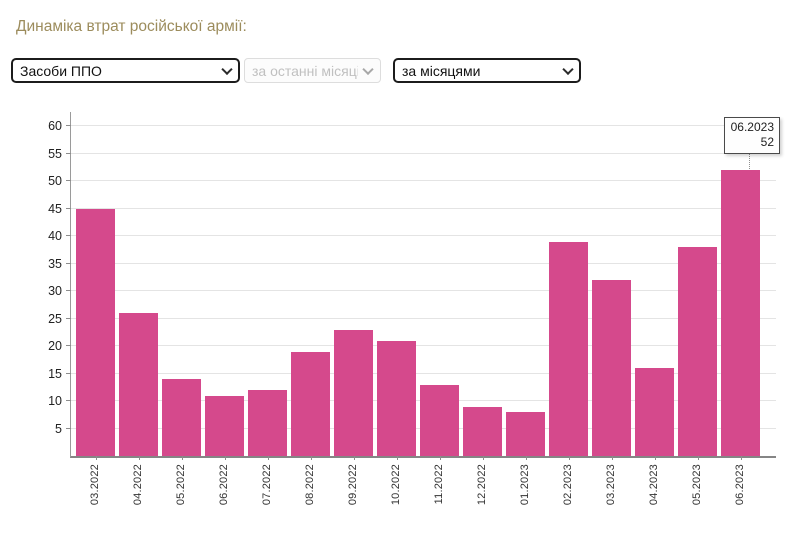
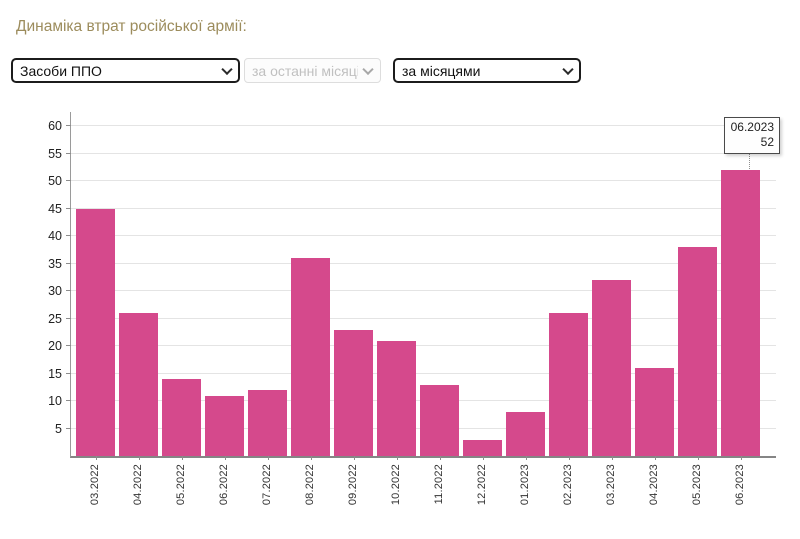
08.2022: 19 -> 36
12.2022: 9 -> 3
02.2023: 39 -> 26
